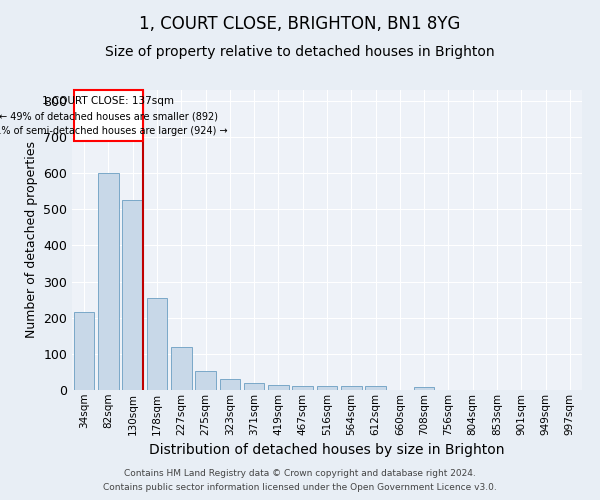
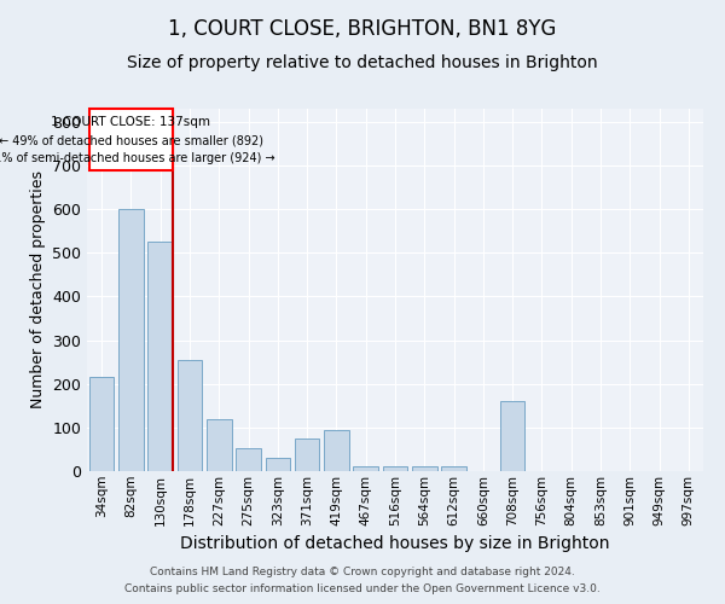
371sqm: 20 -> 75
419sqm: 15 -> 95
708sqm: 8 -> 160
